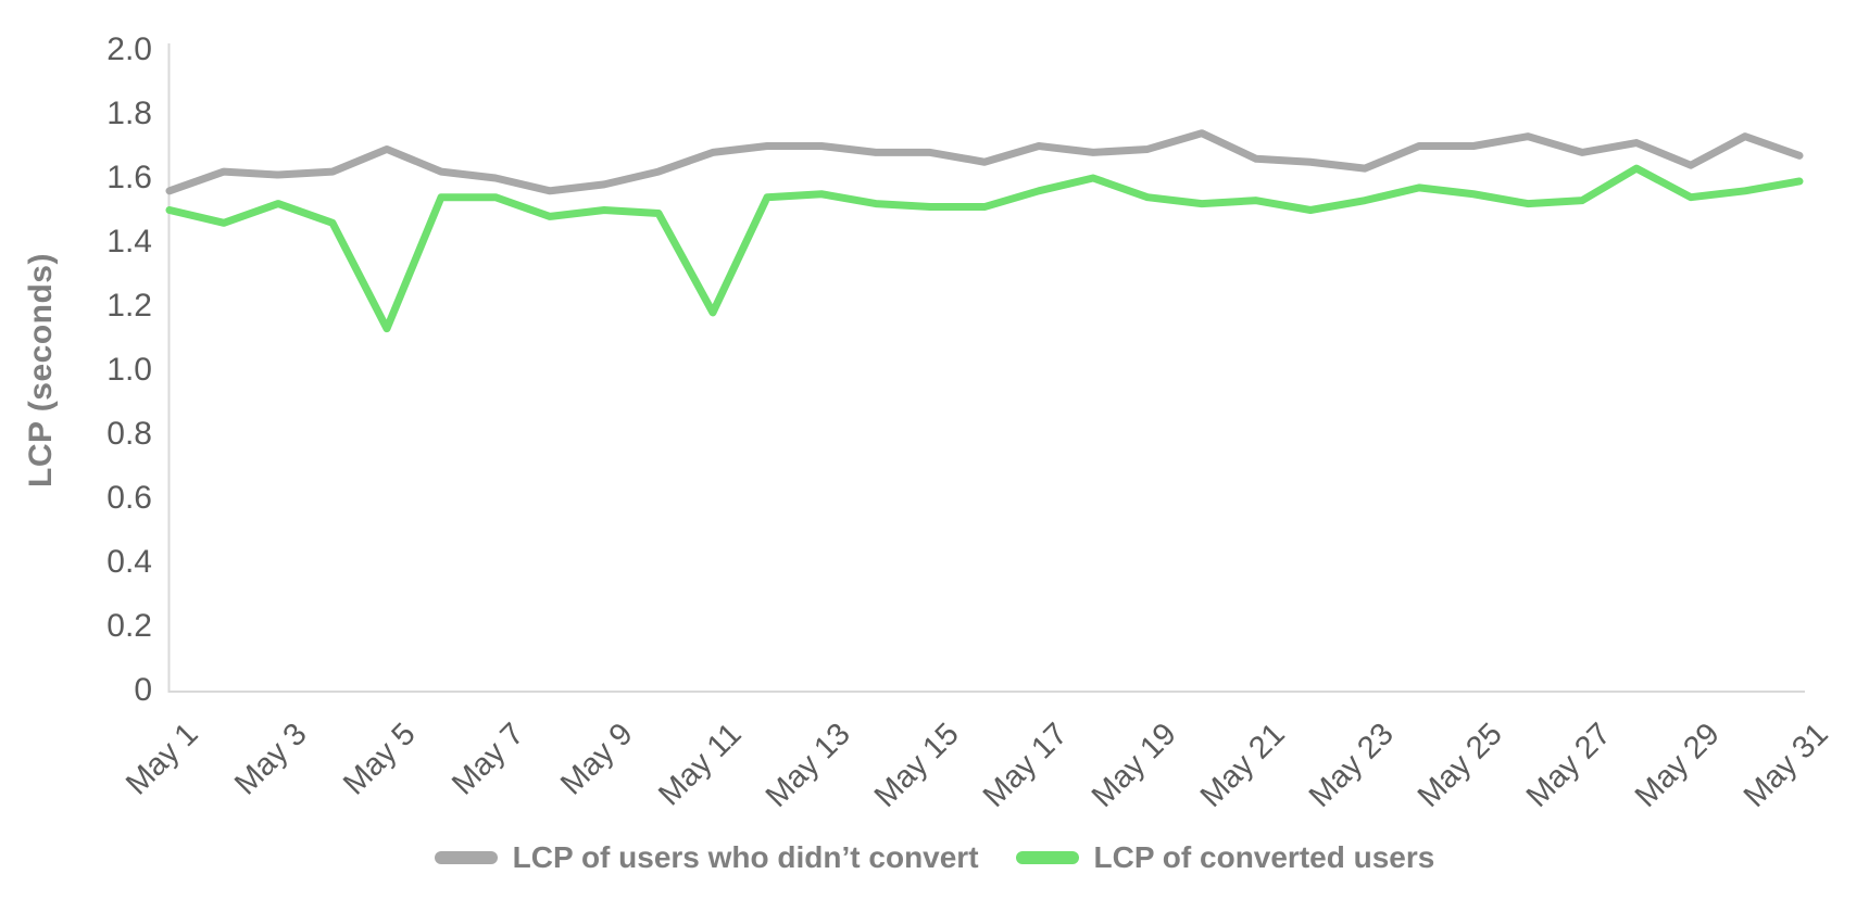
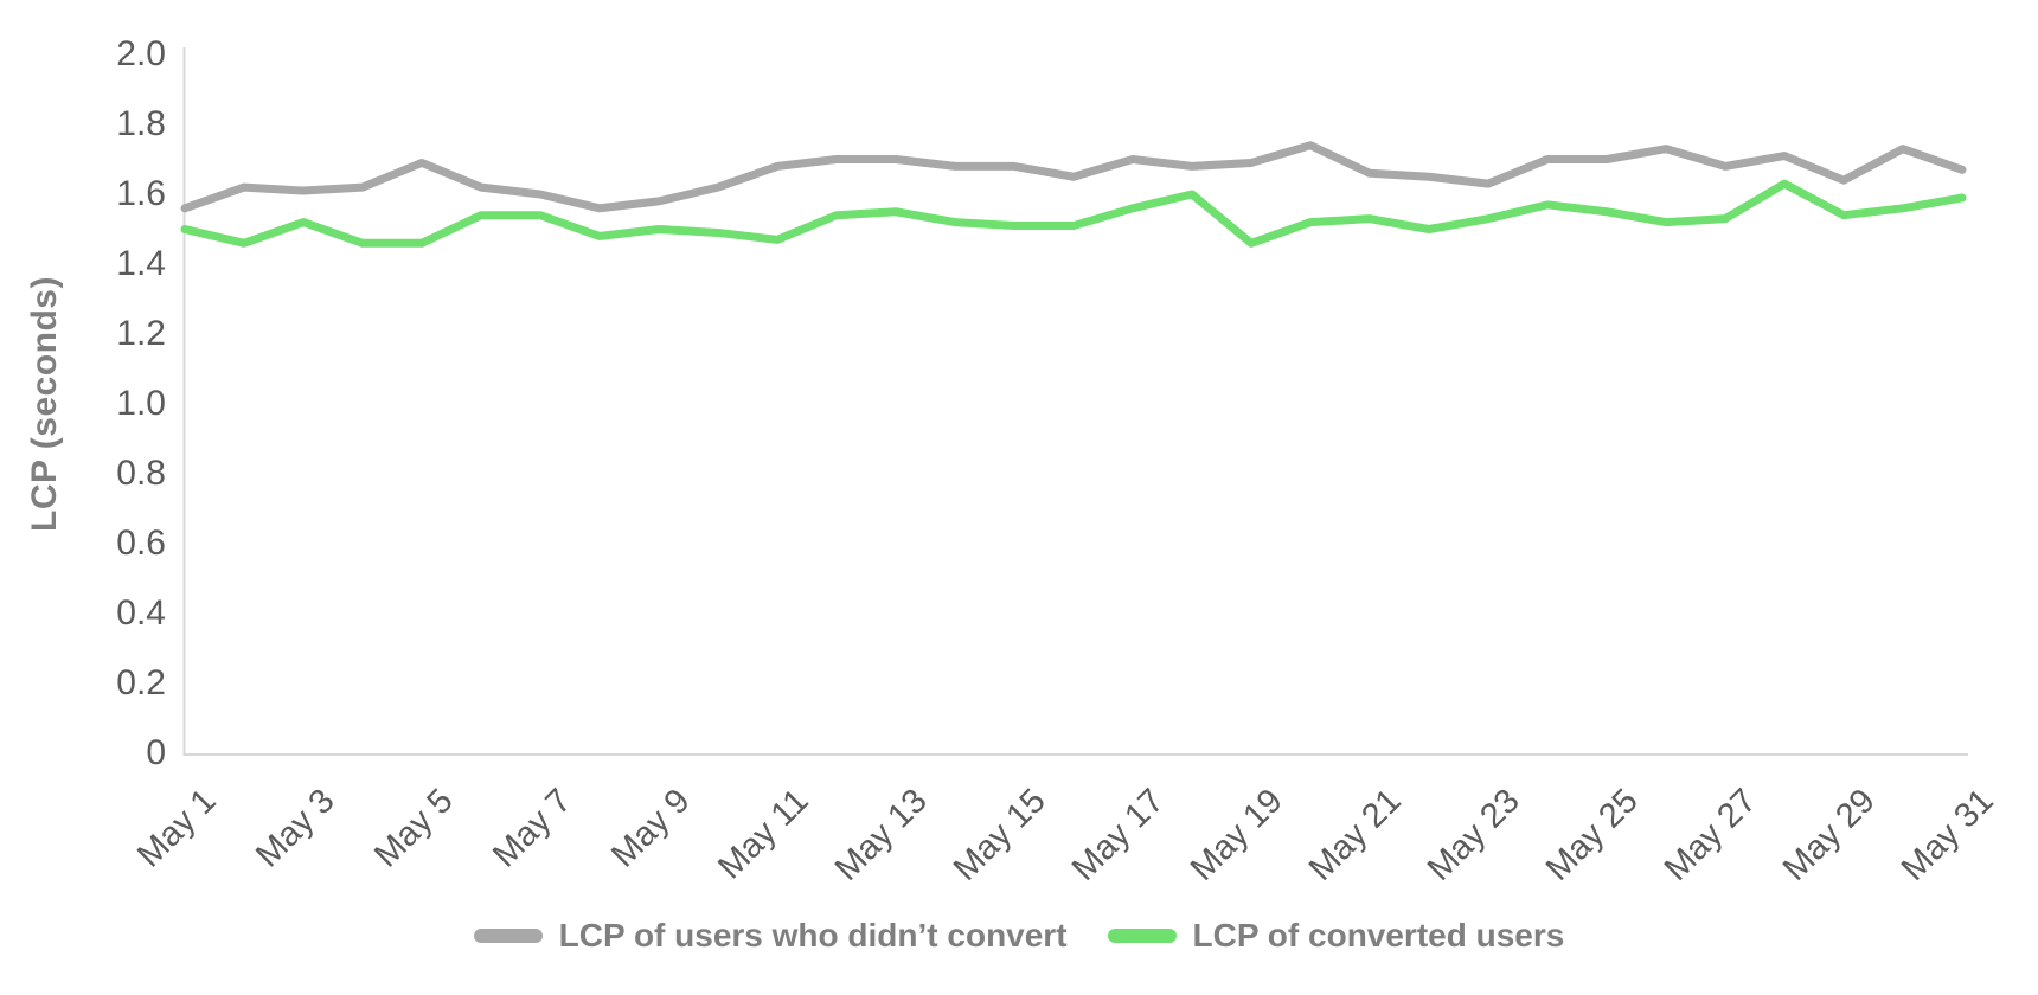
LCP of converted users/May 5: 1.13 -> 1.46
LCP of converted users/May 11: 1.18 -> 1.47
LCP of converted users/May 19: 1.54 -> 1.46
